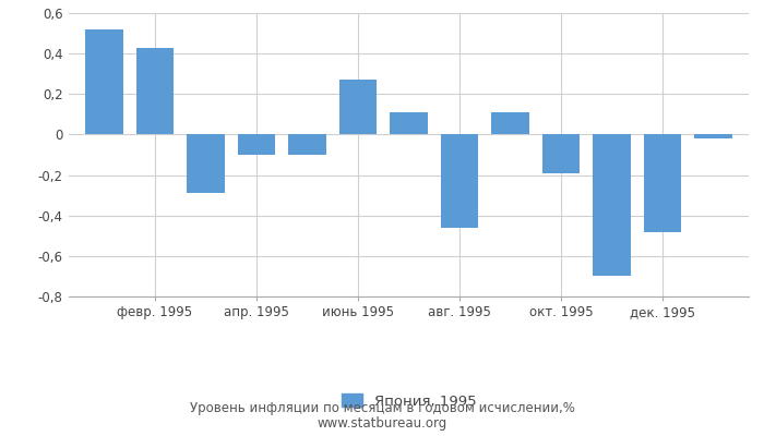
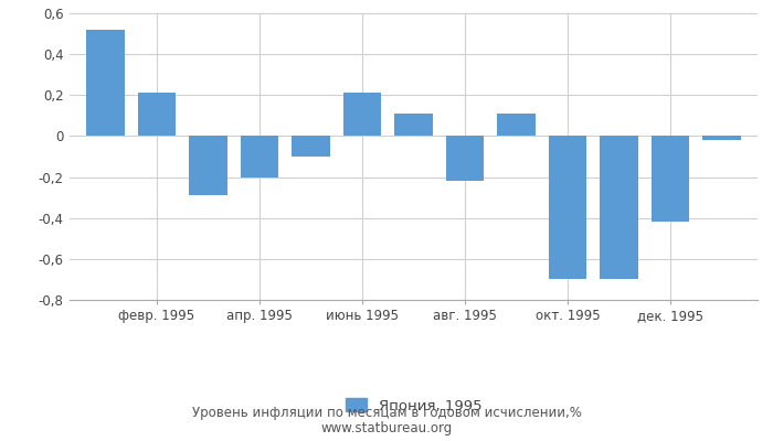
февр. 1995: 0,43 -> 0,21
апр. 1995: -0,10 -> -0,20
июнь 1995: 0,27 -> 0,21
авг. 1995: -0,46 -> -0,22
окт. 1995: -0,19 -> -0,70
дек. 1995: -0,48 -> -0,42
